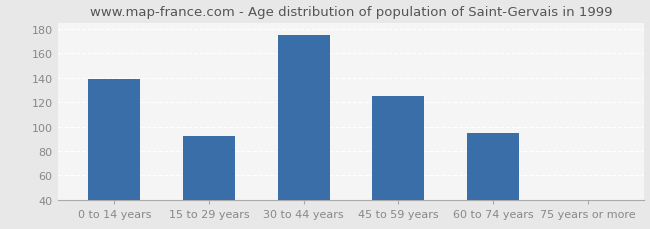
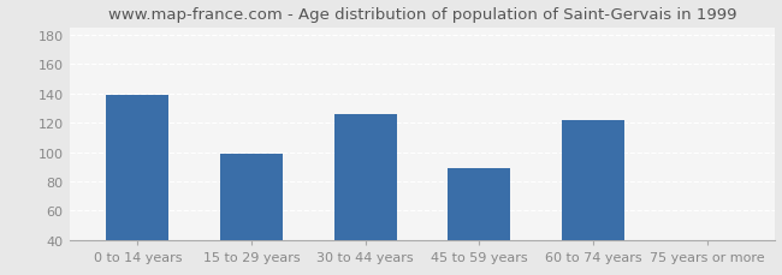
15 to 29 years: 92 -> 99
30 to 44 years: 175 -> 126
45 to 59 years: 125 -> 89
60 to 74 years: 95 -> 122
